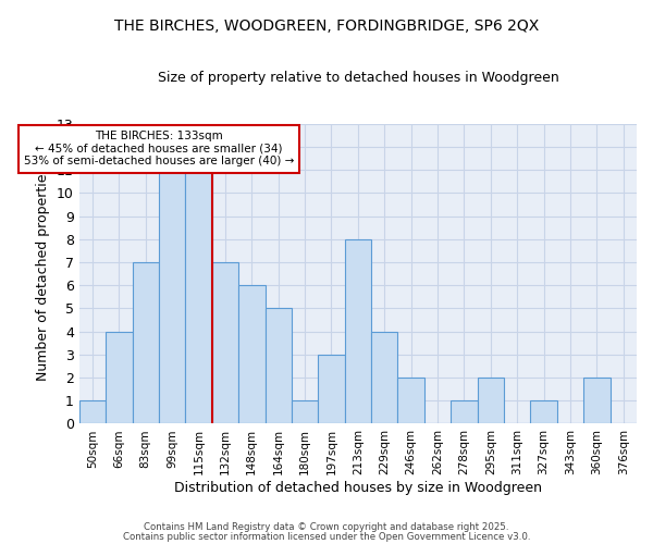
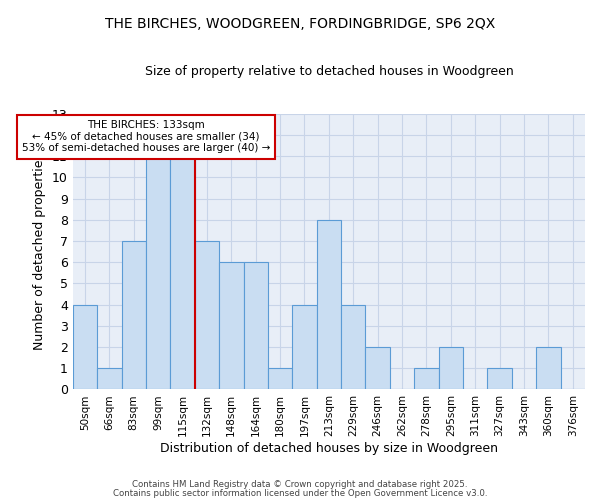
50sqm: 1 -> 4
66sqm: 4 -> 1
164sqm: 5 -> 6
197sqm: 3 -> 4
